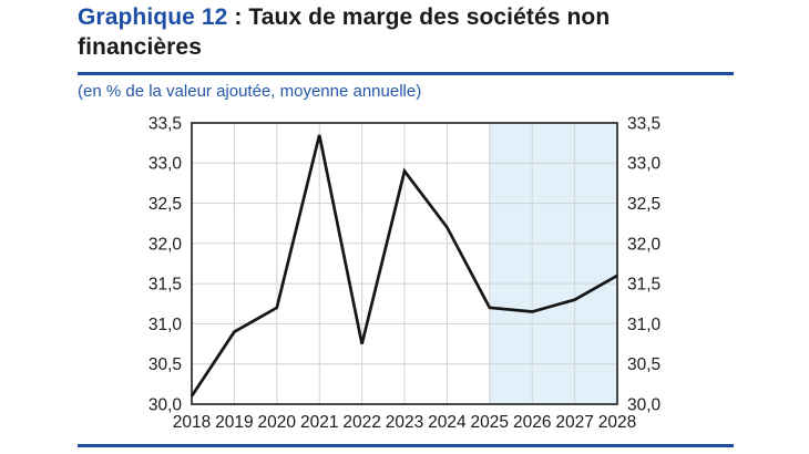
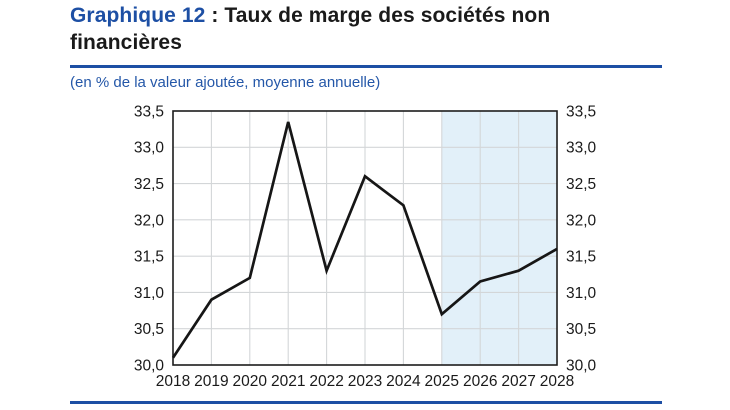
2022: 30,8 -> 31,3
2023: 32,9 -> 32,6
2025: 31,2 -> 30,7
